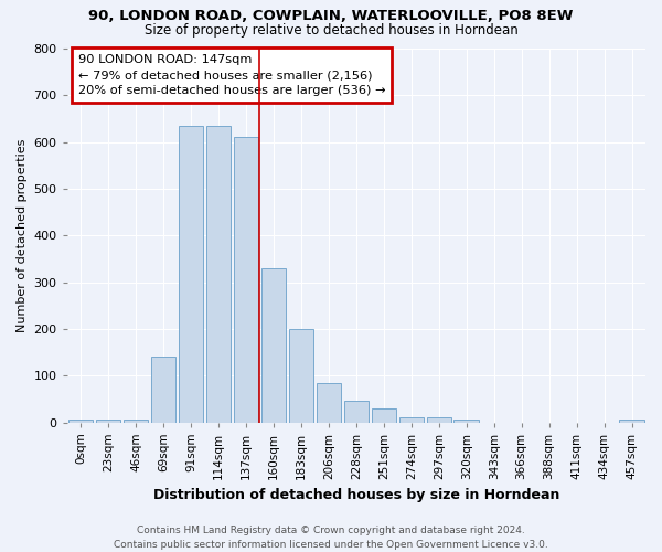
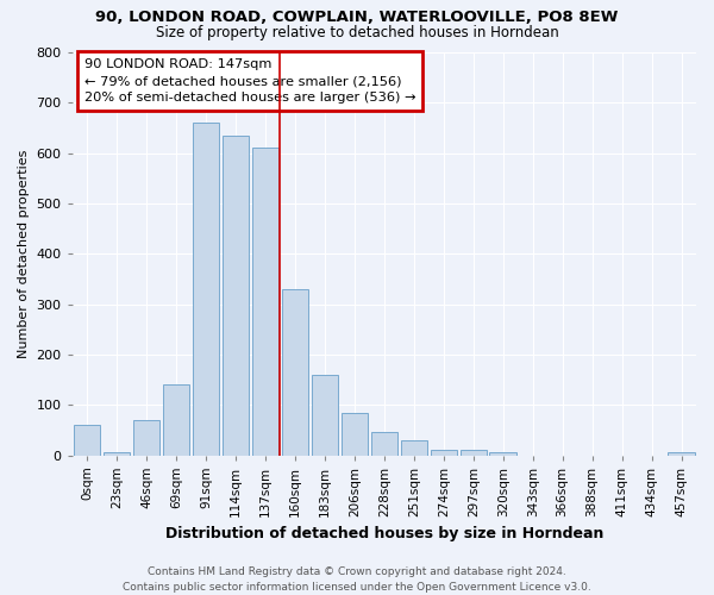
0sqm: 5 -> 60
46sqm: 5 -> 70
91sqm: 635 -> 660
183sqm: 200 -> 160
